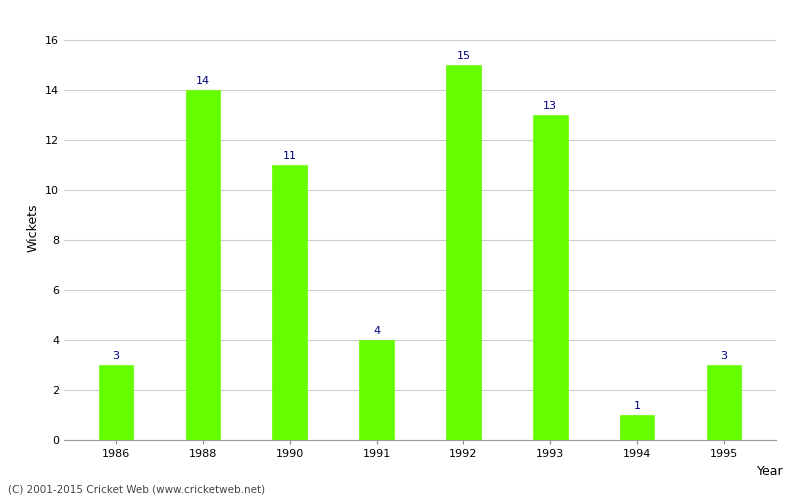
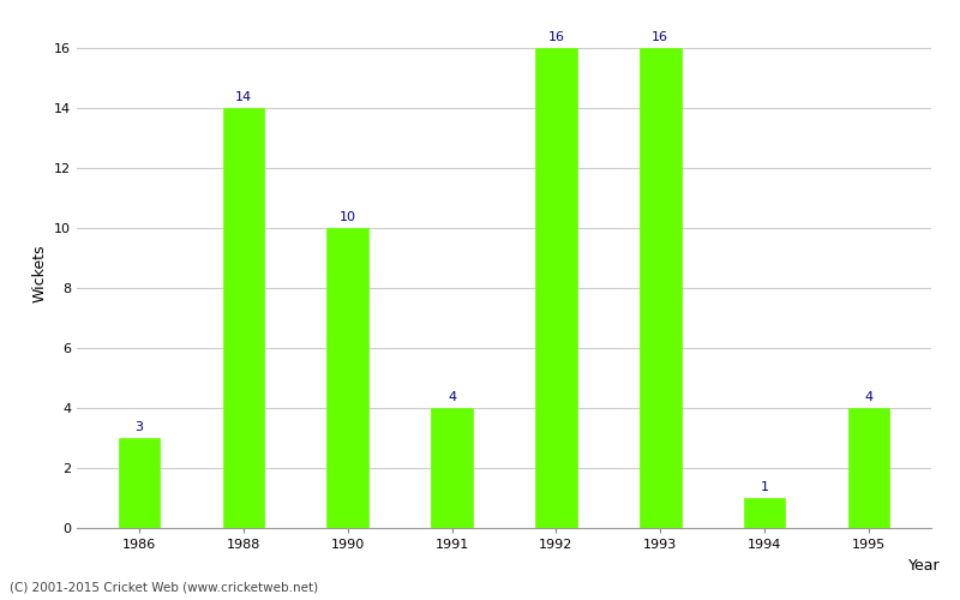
1990: 11 -> 10
1992: 15 -> 16
1993: 13 -> 16
1995: 3 -> 4
